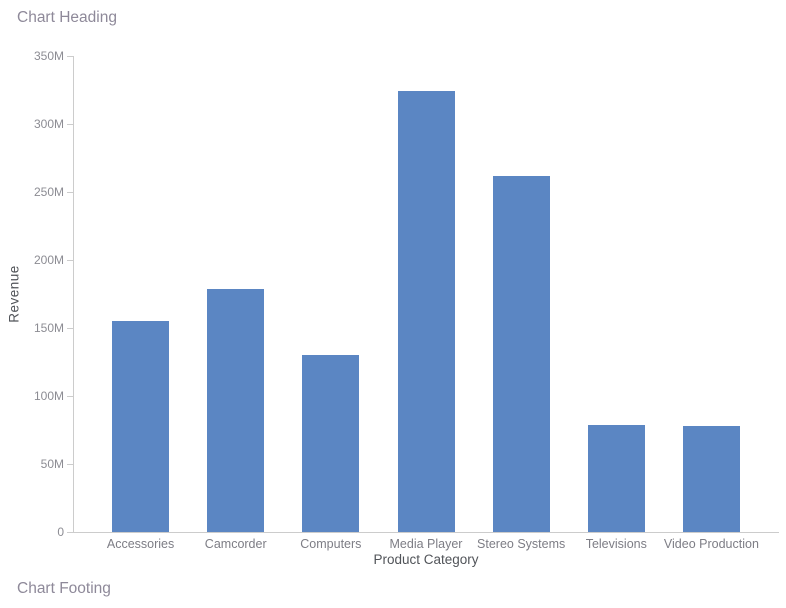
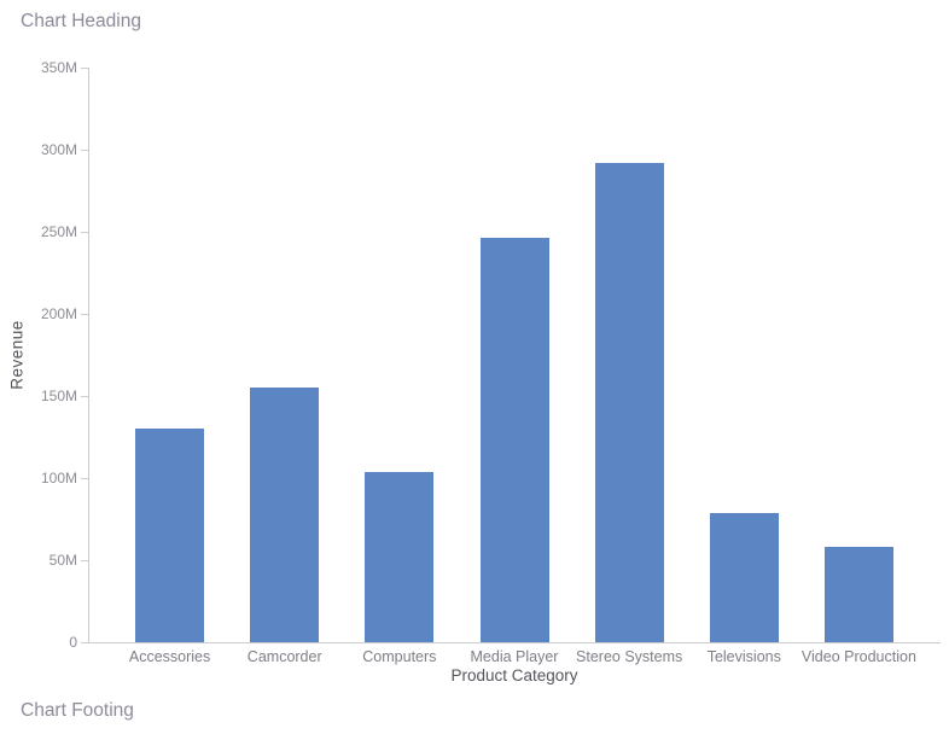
Accessories: 155M -> 130M
Camcorder: 179M -> 155M
Computers: 130M -> 104M
Media Player: 324M -> 246M
Stereo Systems: 262M -> 292M
Video Production: 78M -> 58M
